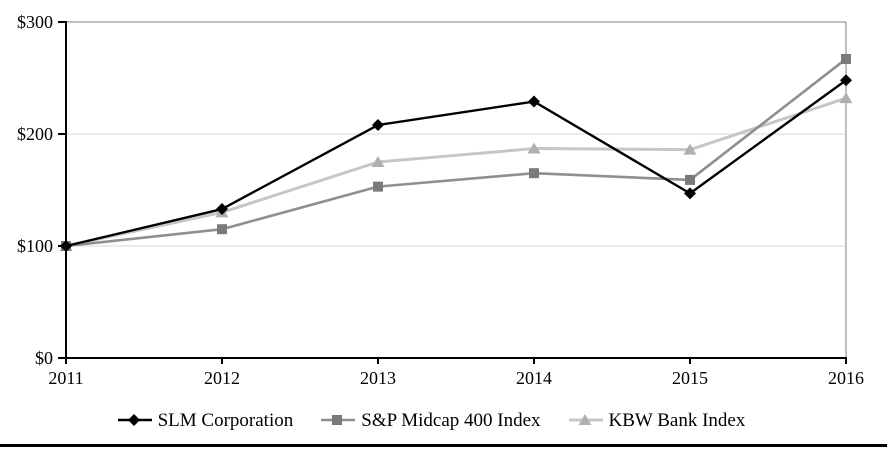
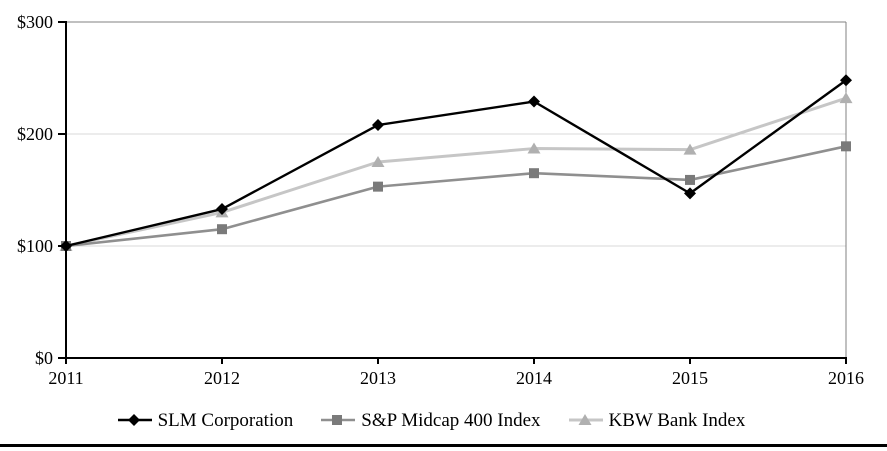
S&P Midcap 400 Index/2016: $267 -> $189
